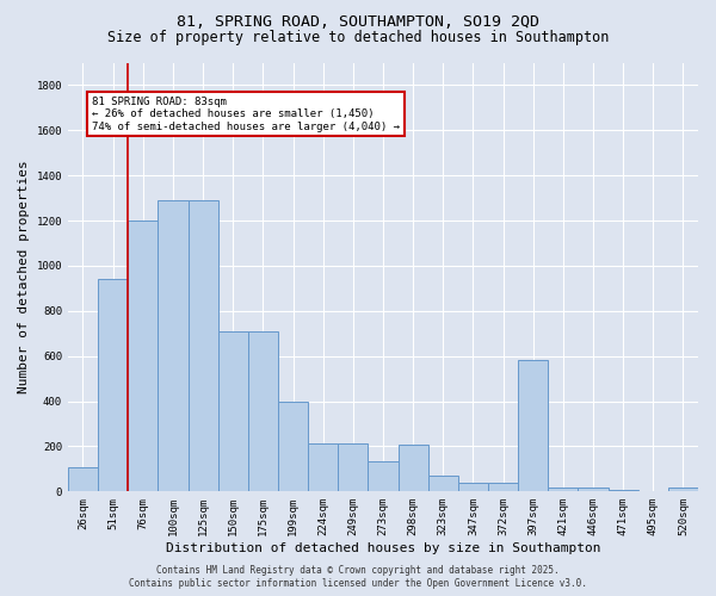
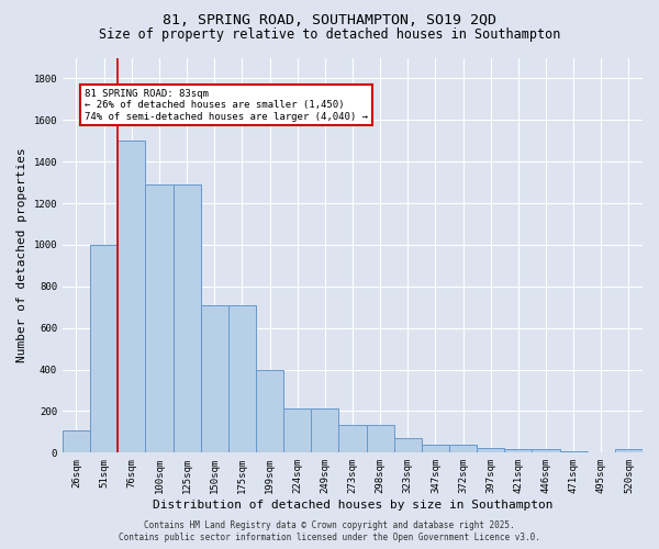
51sqm: 940 -> 1000
76sqm: 1200 -> 1500
298sqm: 210 -> 140
397sqm: 580 -> 20
